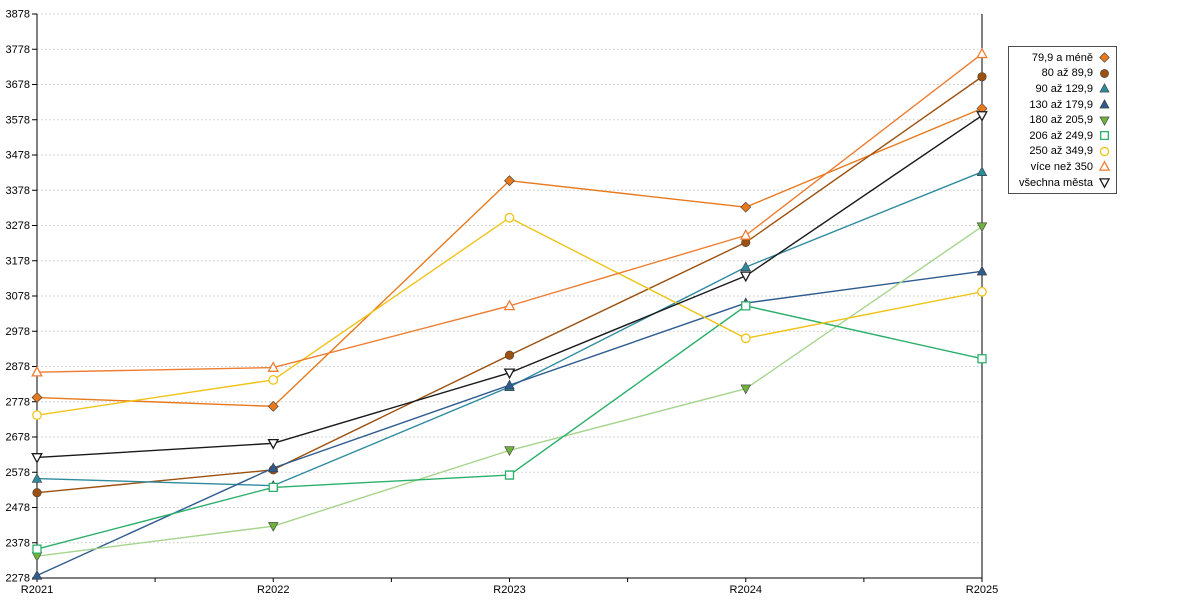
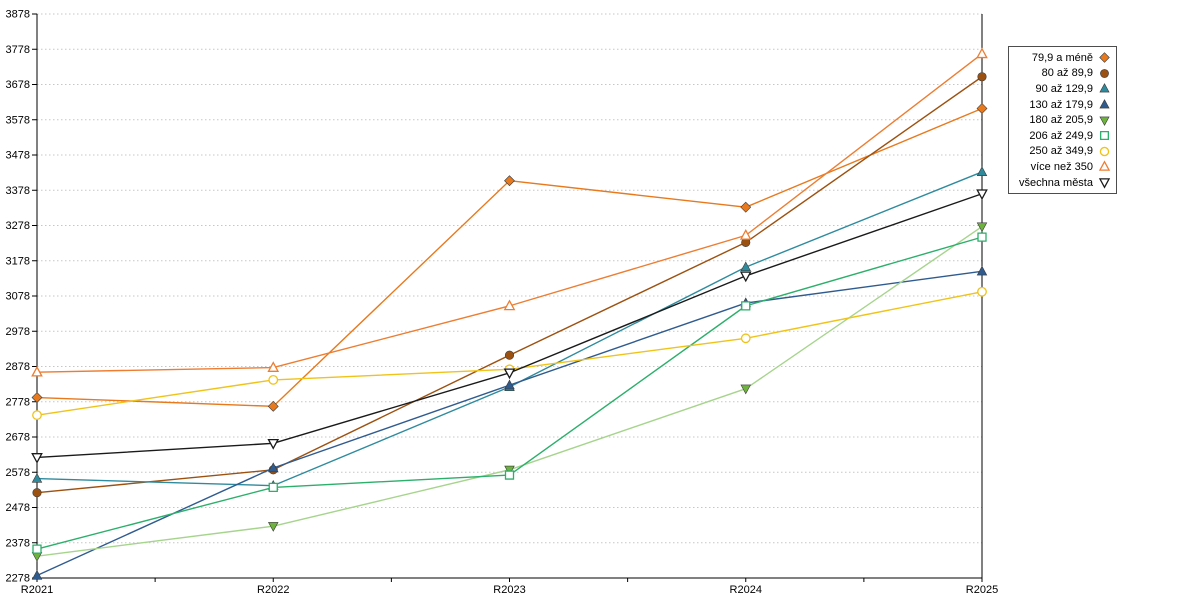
180 až 205,9/R2023: 2640 -> 2580
250 až 349,9/R2023: 3300 -> 2870
206 až 249,9/R2025: 2900 -> 3240
všechna města/R2025: 3590 -> 3370
